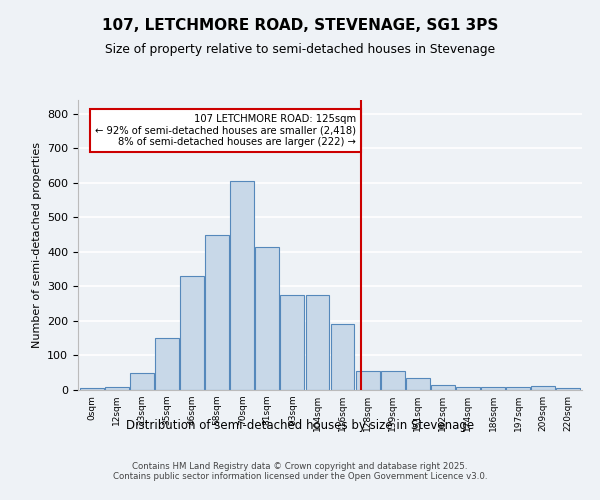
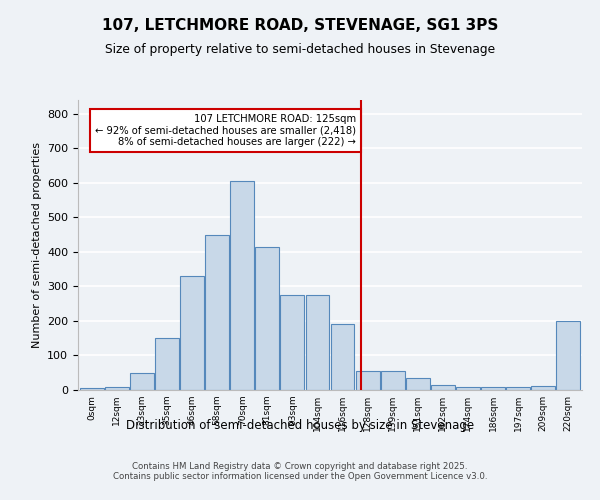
220sqm: 5 -> 200
